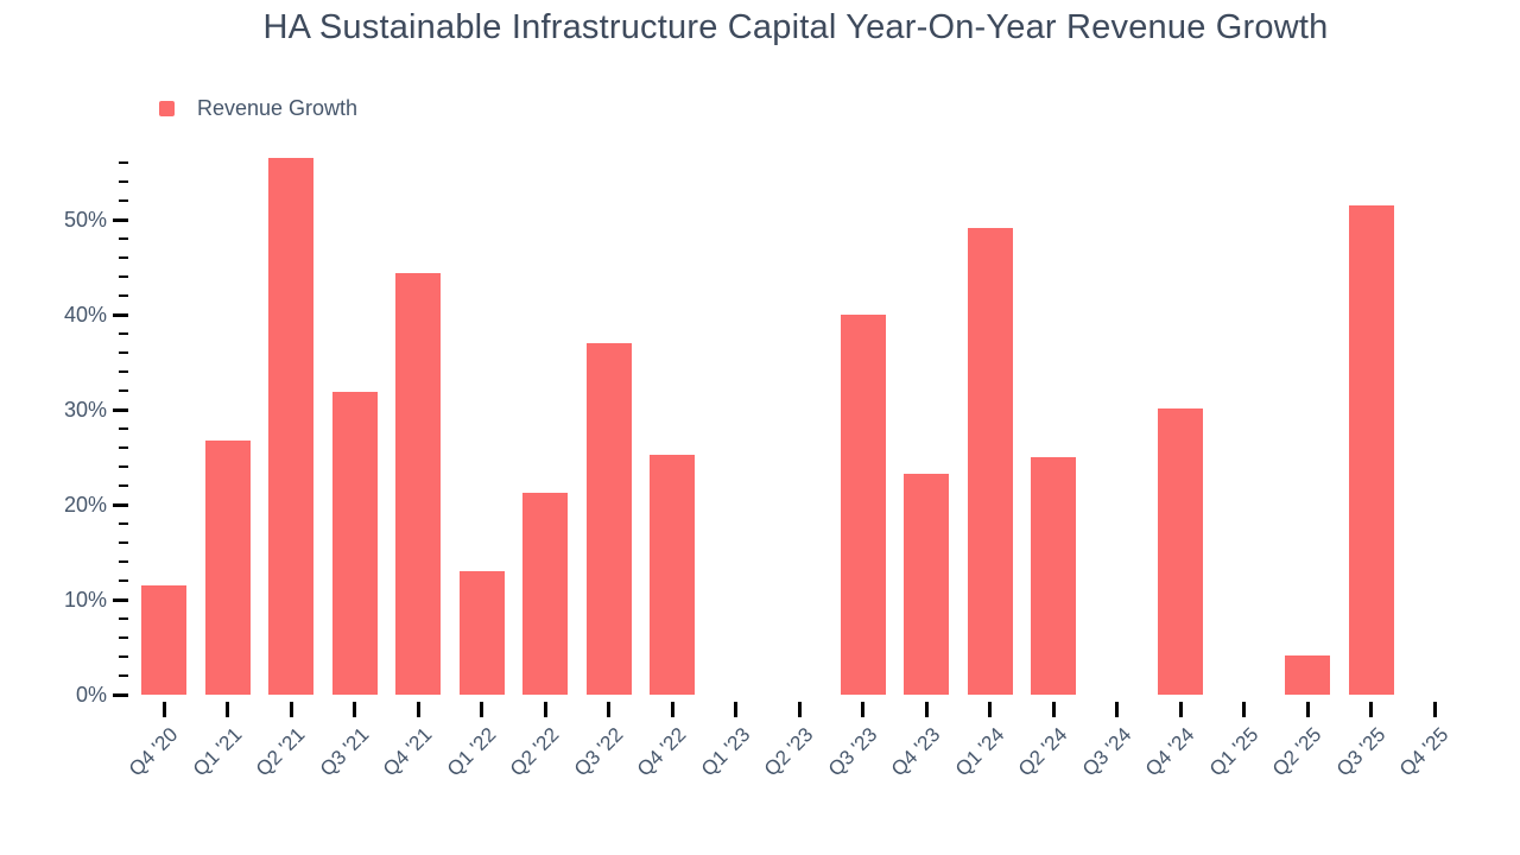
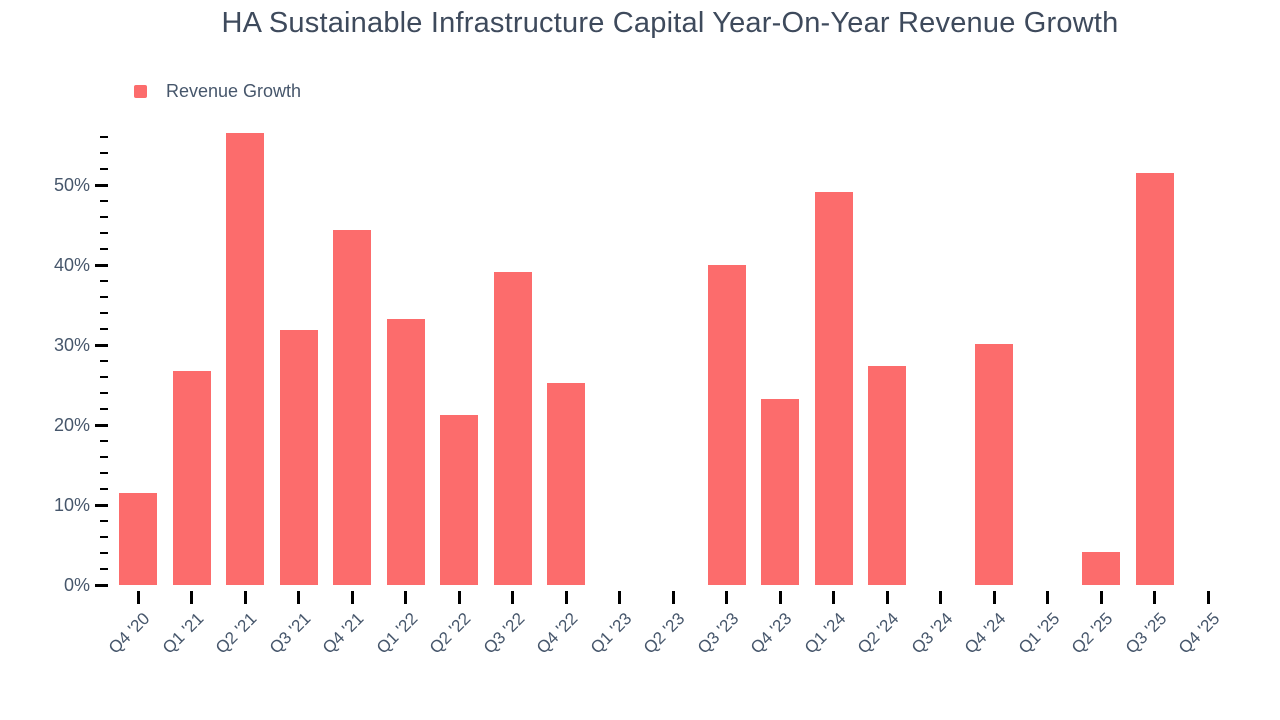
Q1 '22: 13% -> 33%
Q3 '22: 37% -> 39%
Q2 '24: 25% -> 27%
